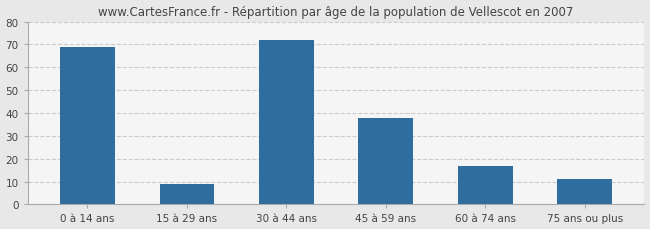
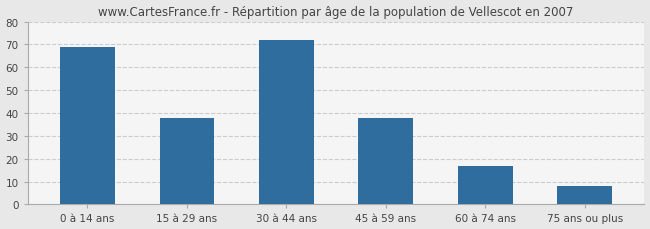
15 à 29 ans: 9 -> 38
75 ans ou plus: 11 -> 8
